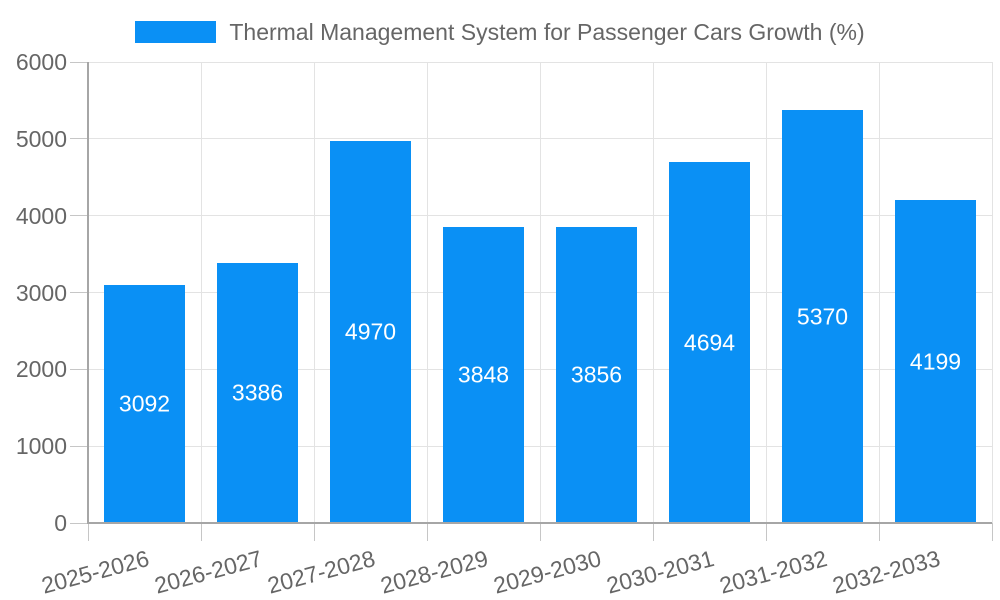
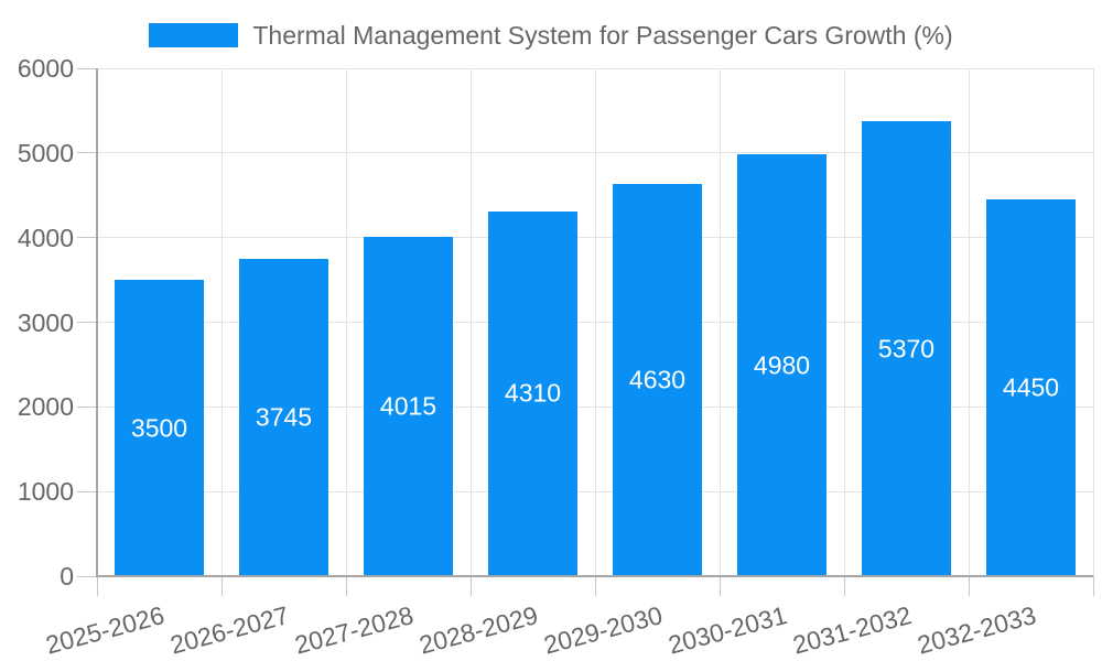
2025-2026: 3092 -> 3500
2026-2027: 3386 -> 3745
2027-2028: 4970 -> 4015
2028-2029: 3848 -> 4310
2029-2030: 3856 -> 4630
2030-2031: 4694 -> 4980
2032-2033: 4199 -> 4450
